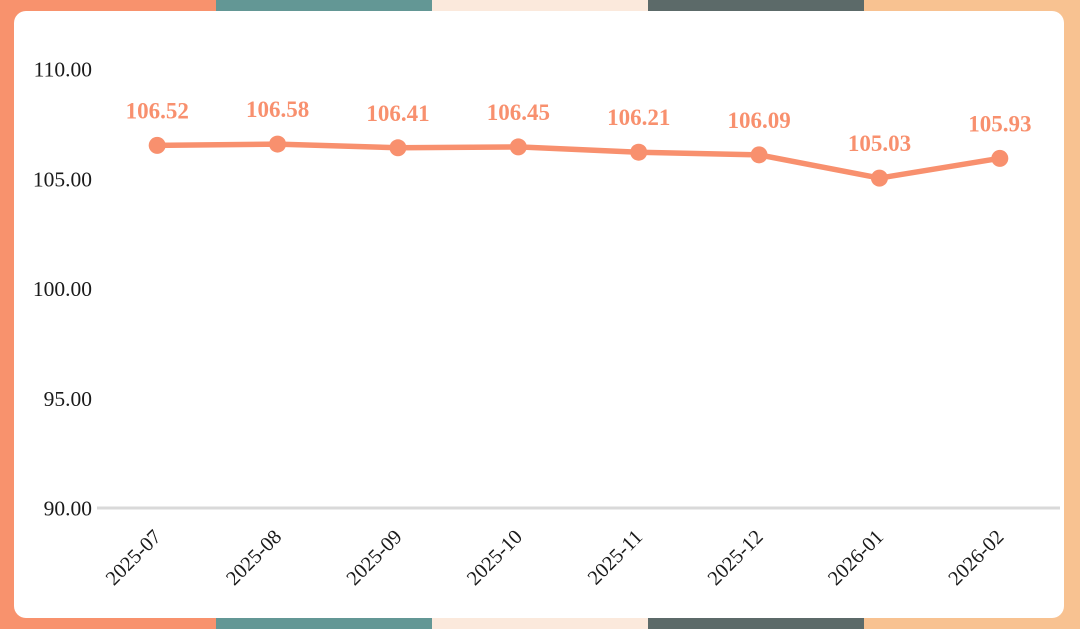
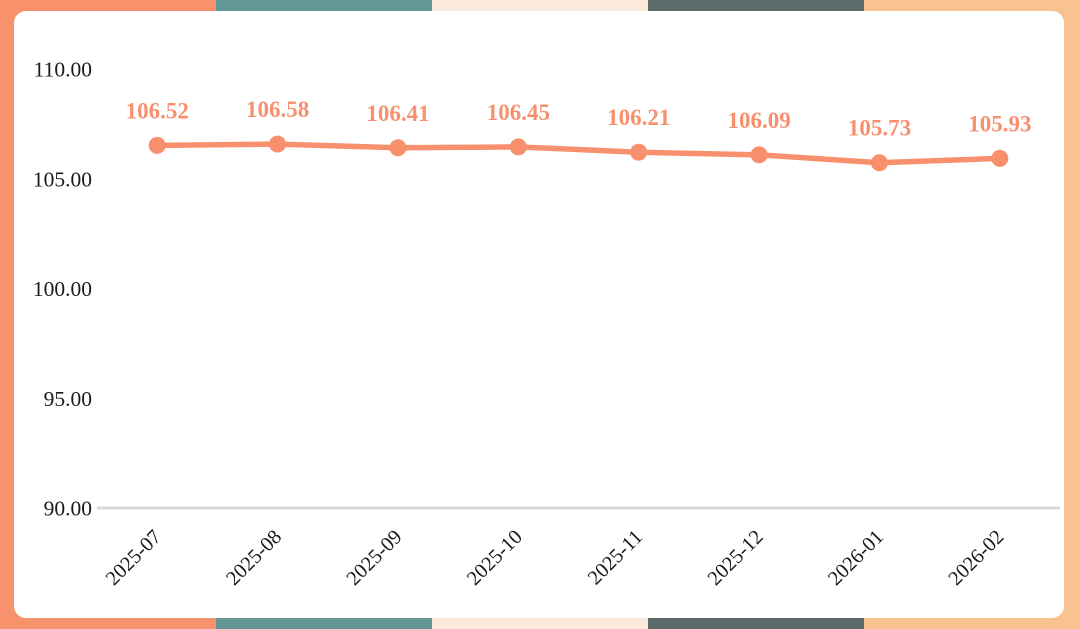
2026-01: 105.03 -> 105.73
